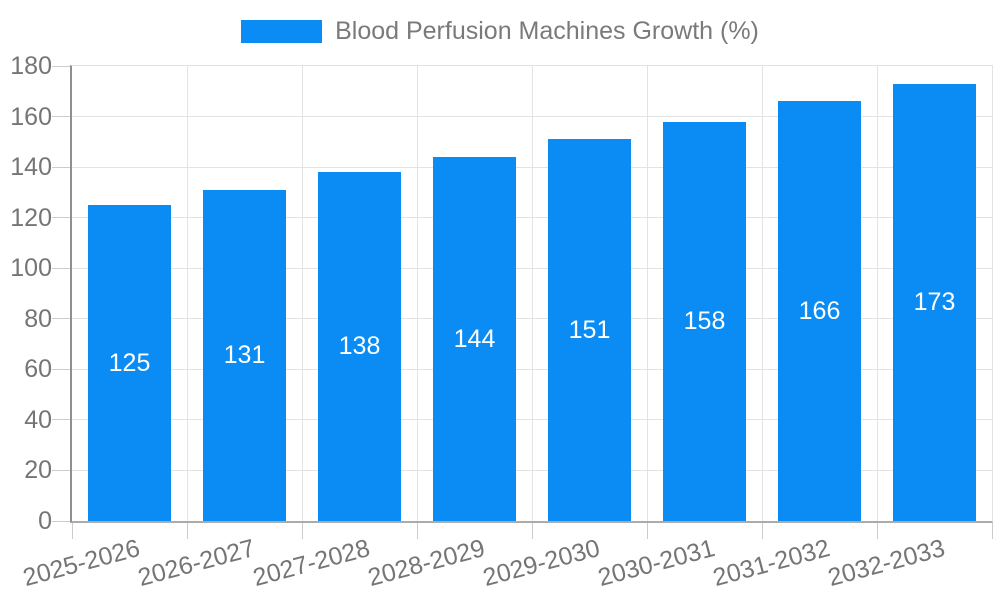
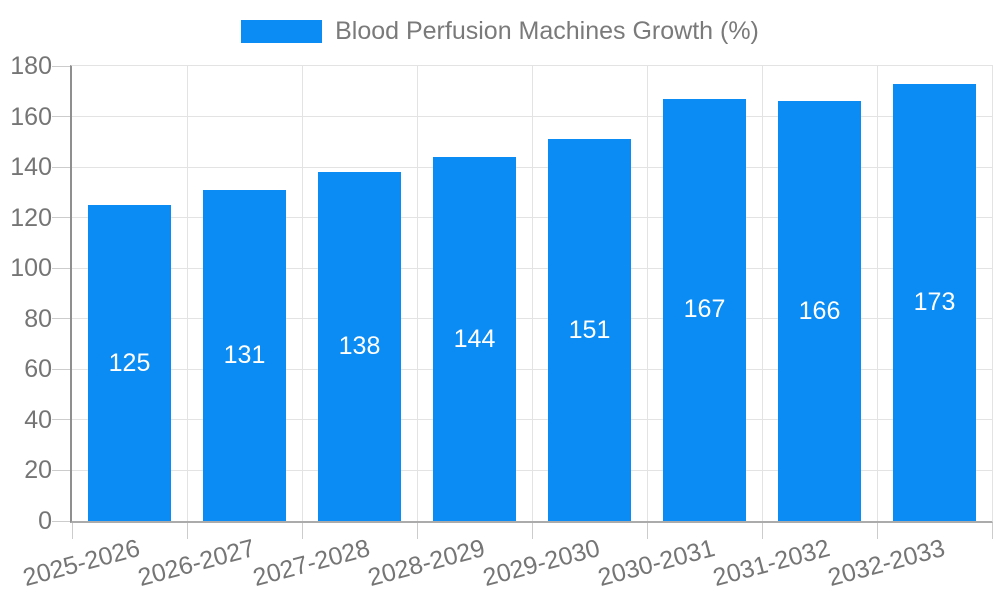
2030-2031: 158 -> 167
